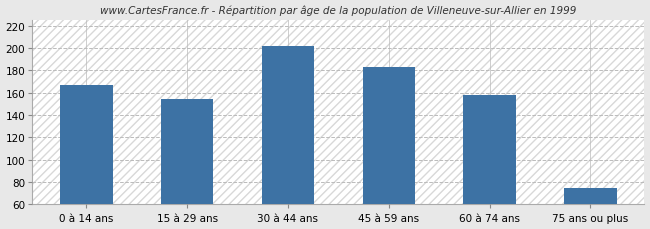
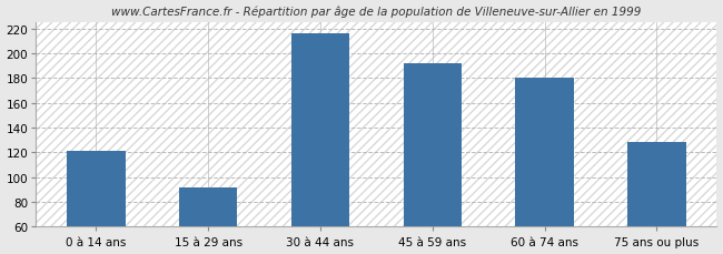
0 à 14 ans: 167 -> 121
15 à 29 ans: 154 -> 92
30 à 44 ans: 202 -> 216
45 à 59 ans: 183 -> 192
60 à 74 ans: 158 -> 180
75 ans ou plus: 75 -> 128
